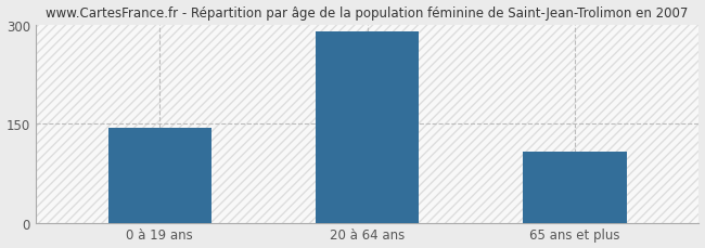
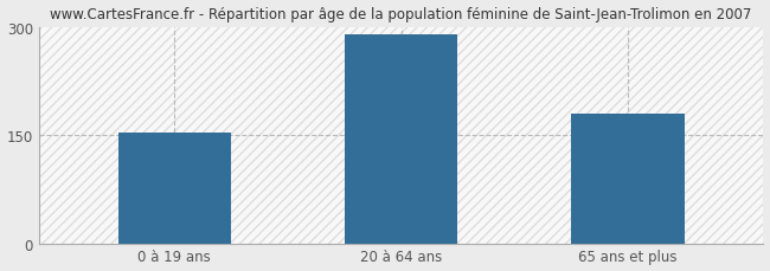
0 à 19 ans: 144 -> 154
65 ans et plus: 107 -> 180
